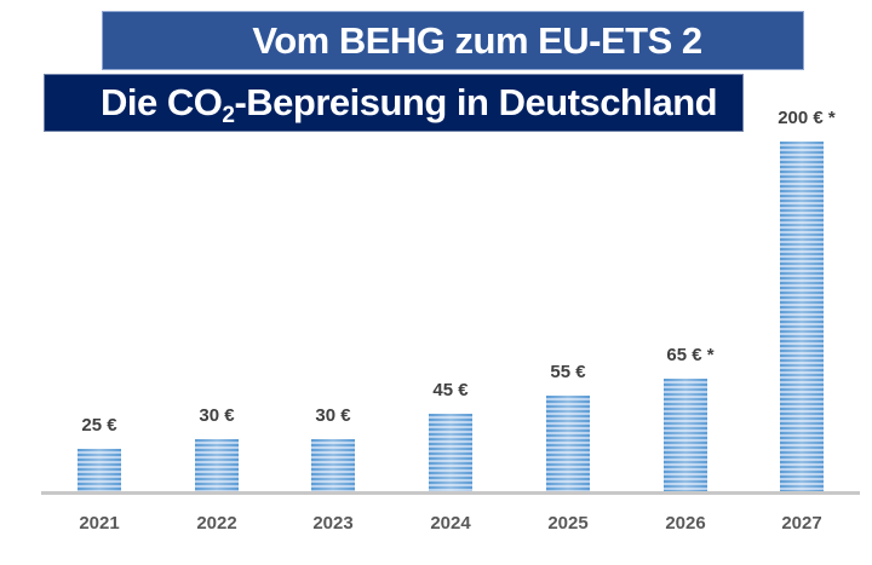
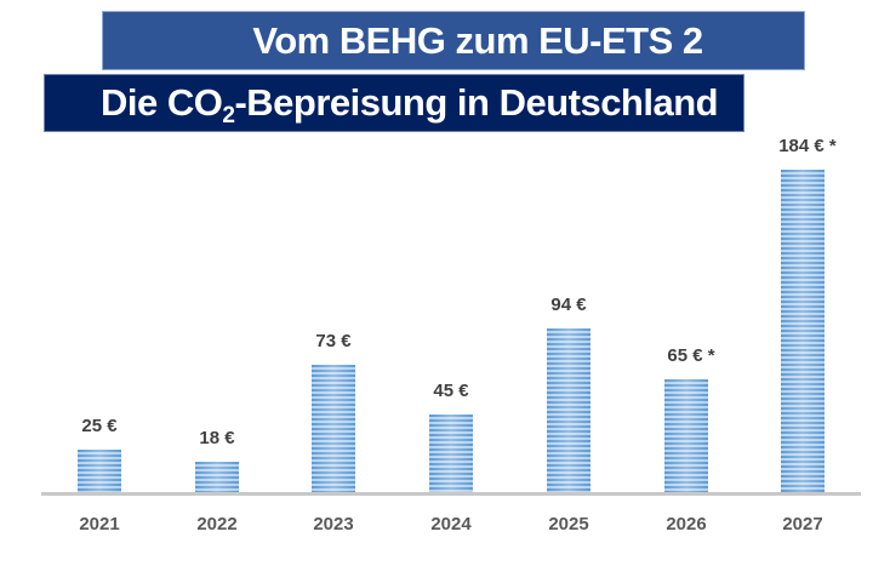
2022: 30 -> 18
2023: 30 -> 73
2025: 55 -> 94
2027: 200 -> 184
